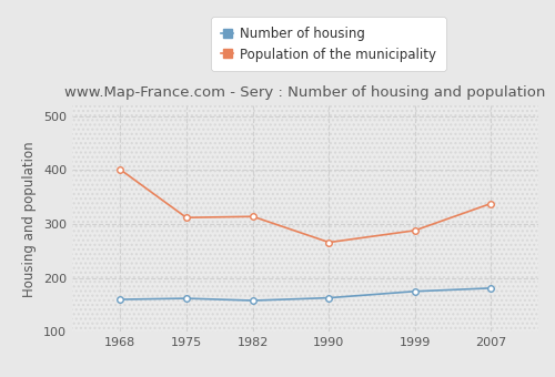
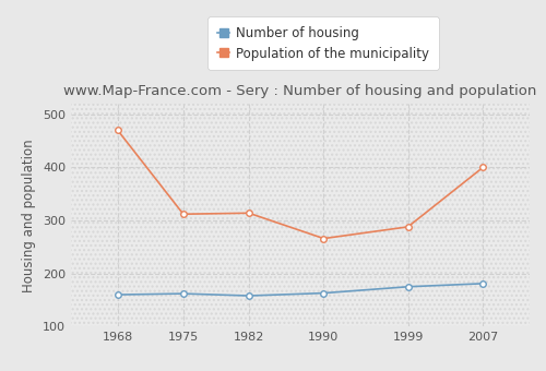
Population of the municipality/1968: 402 -> 470
Population of the municipality/2007: 338 -> 400
